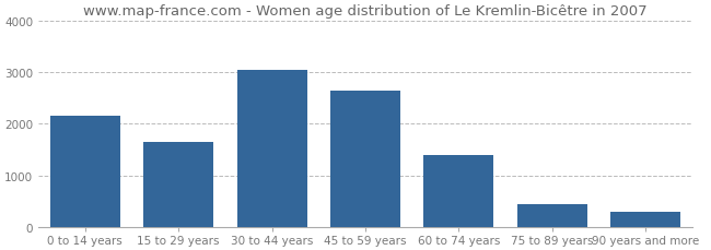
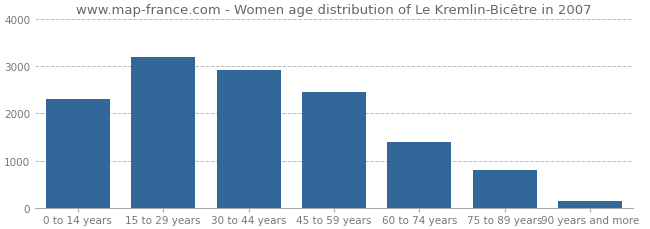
0 to 14 years: 2150 -> 2300
15 to 29 years: 1650 -> 3200
30 to 44 years: 3050 -> 2920
45 to 59 years: 2650 -> 2450
75 to 89 years: 450 -> 800
90 years and more: 300 -> 150
